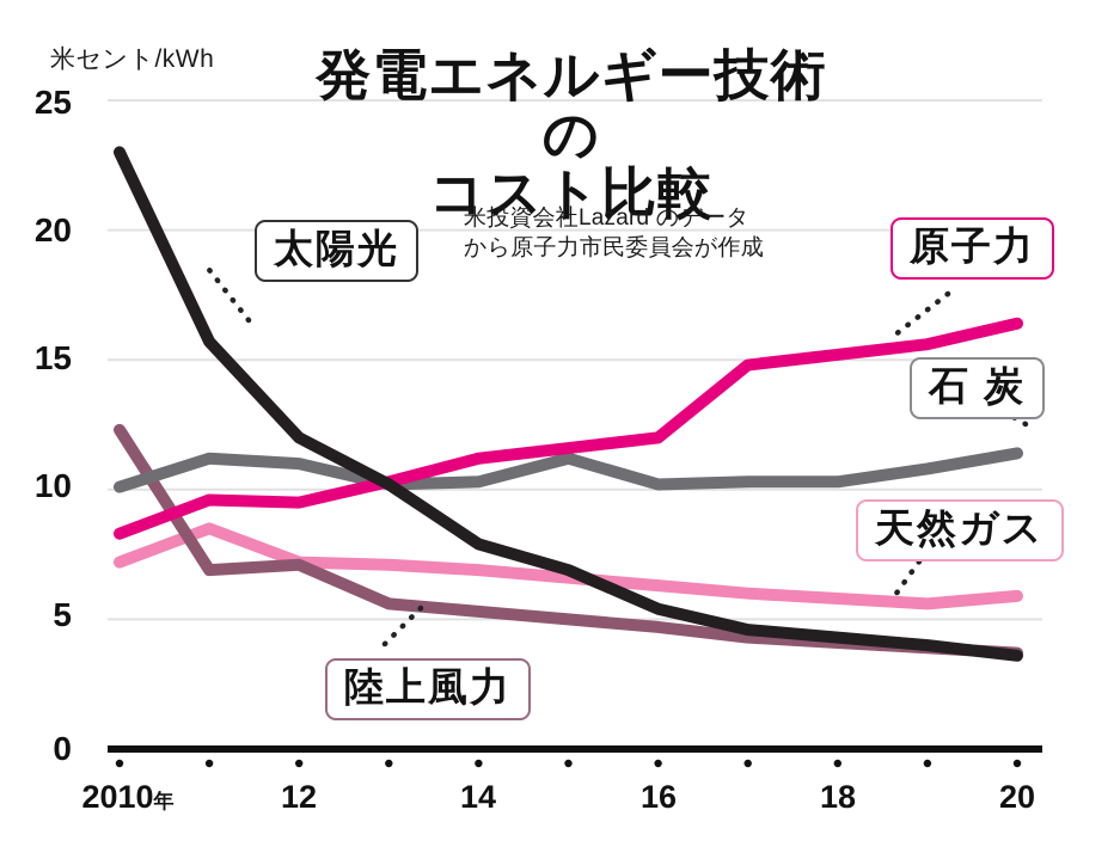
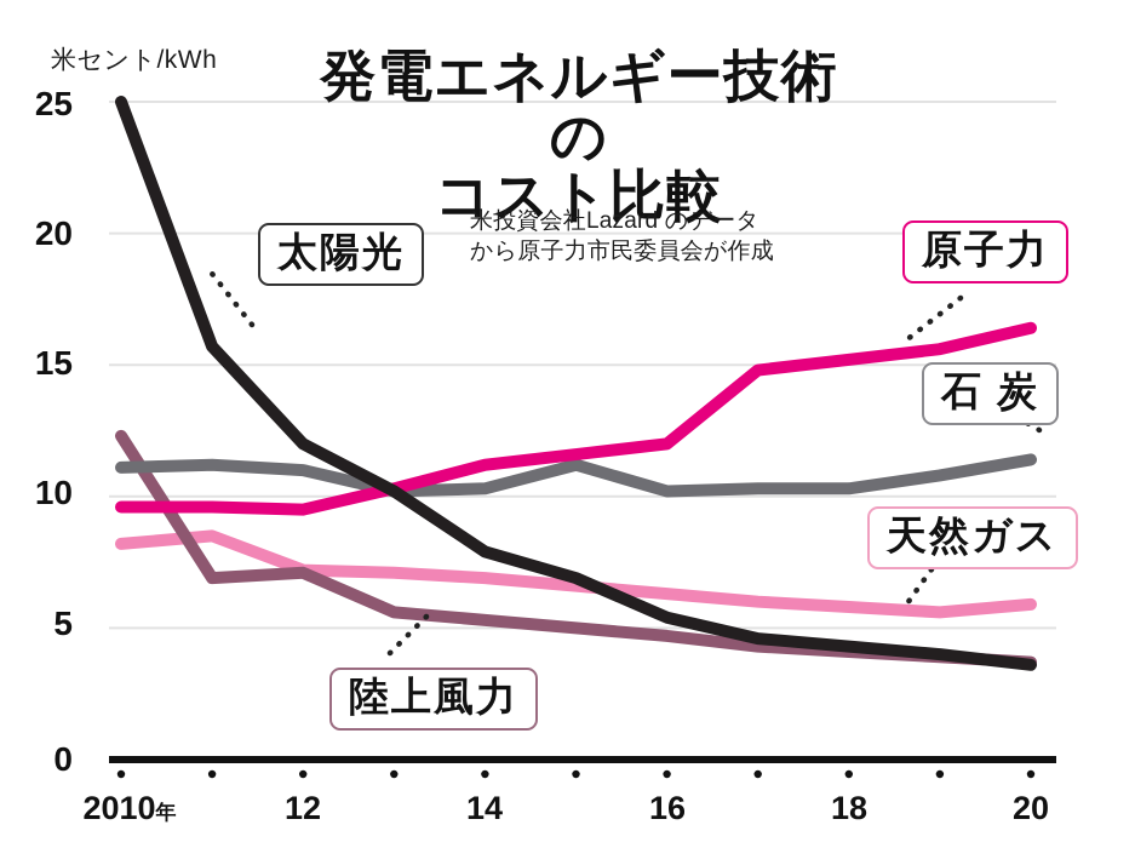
太陽光/2010: 23.0 -> 25.0
原子力/2010: 8.3 -> 9.6
石 炭/2010: 10.1 -> 11.1
天然ガス/2010: 7.2 -> 8.2
